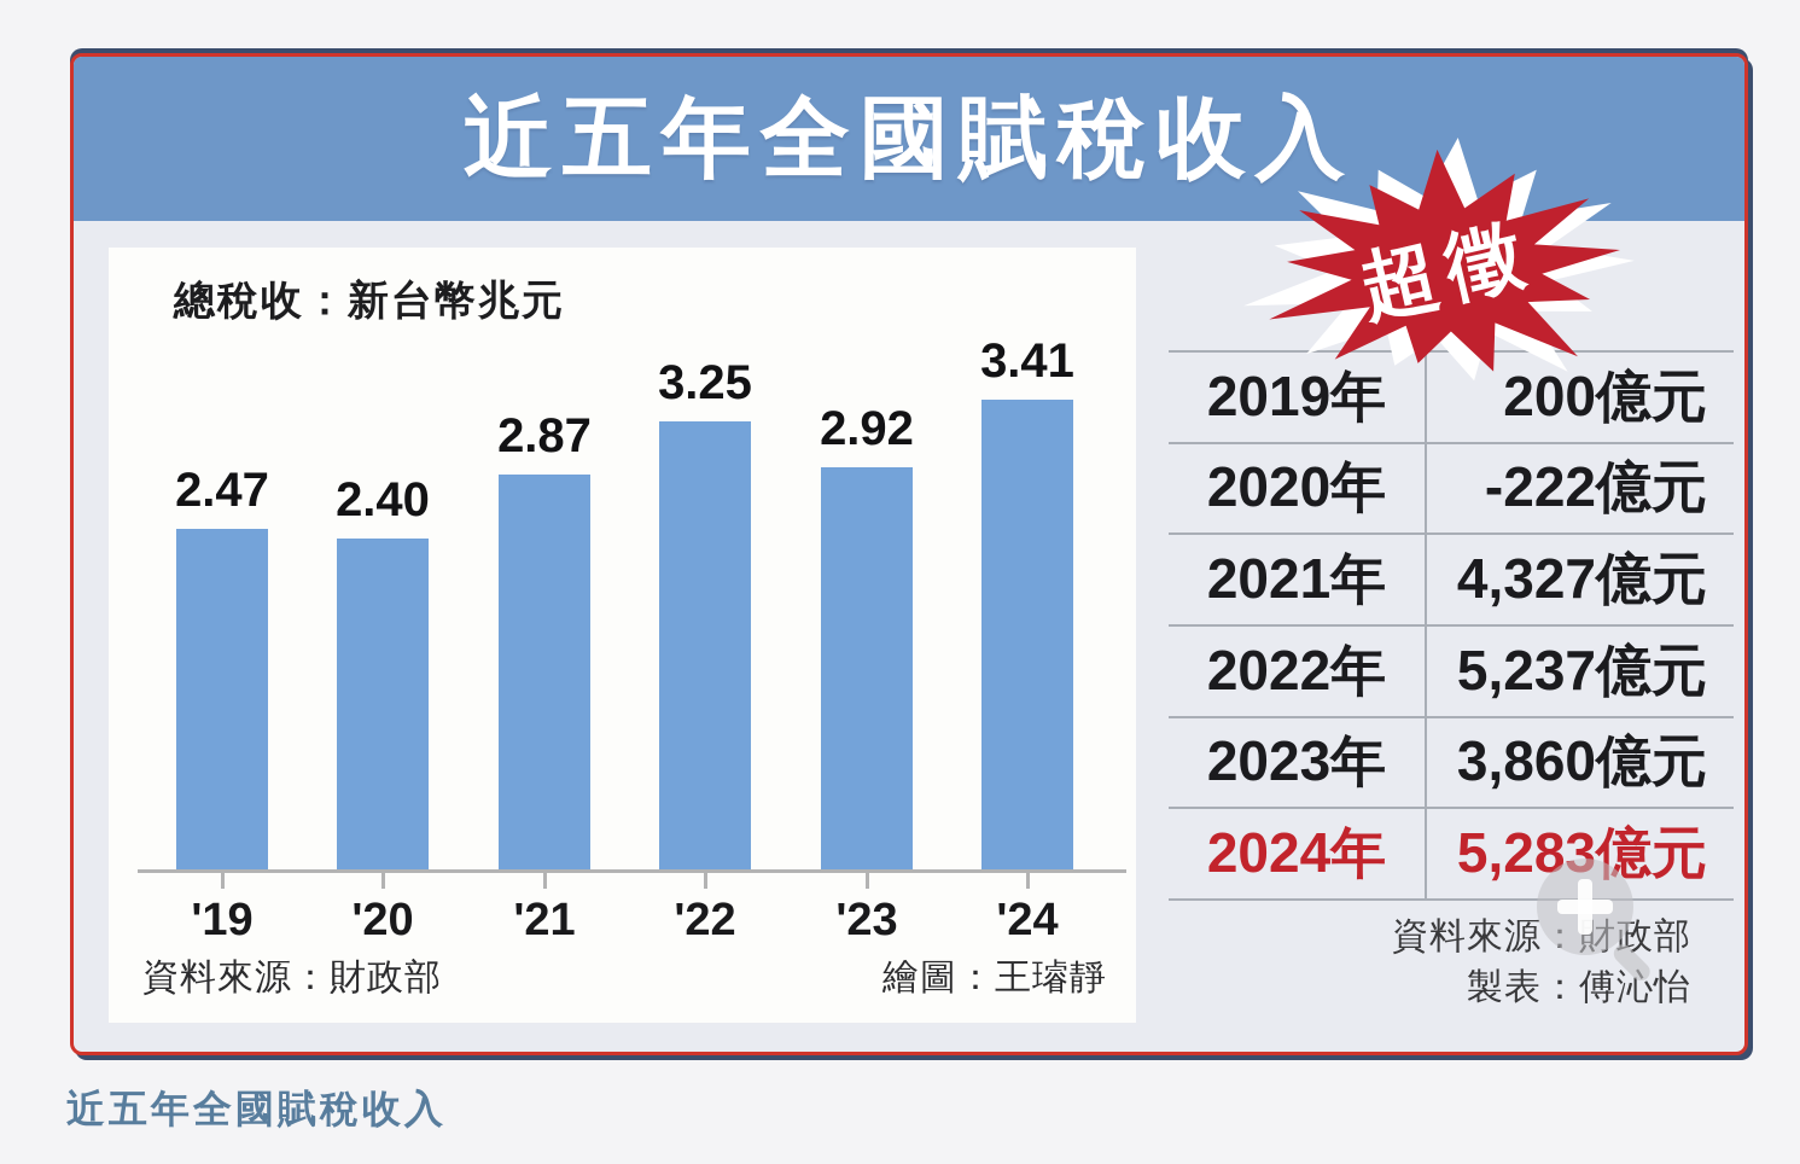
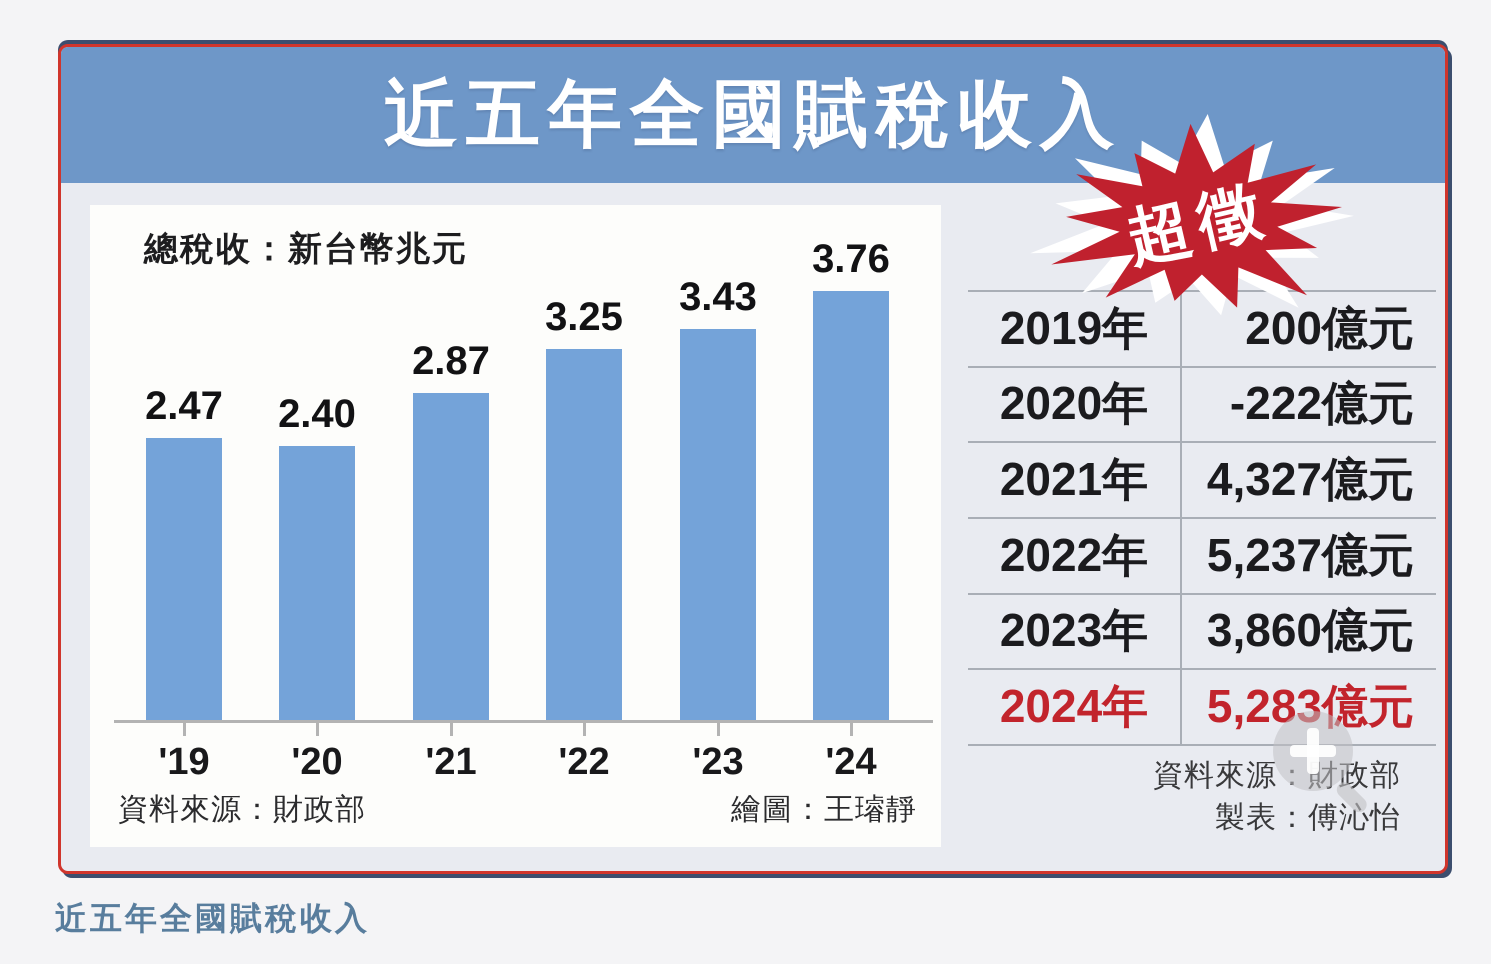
'23: 2.92 -> 3.43
'24: 3.41 -> 3.76
